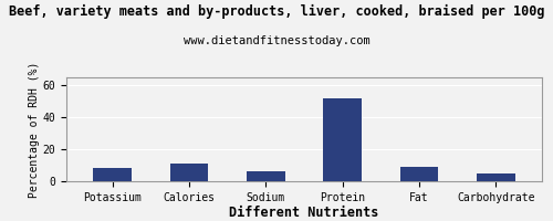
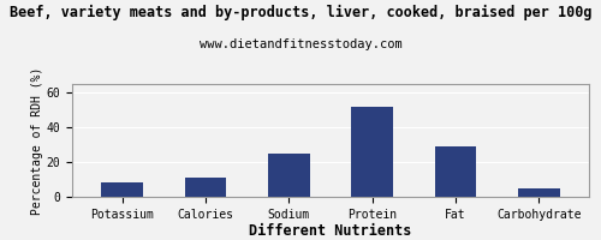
Sodium: 6 -> 25
Fat: 9 -> 29
